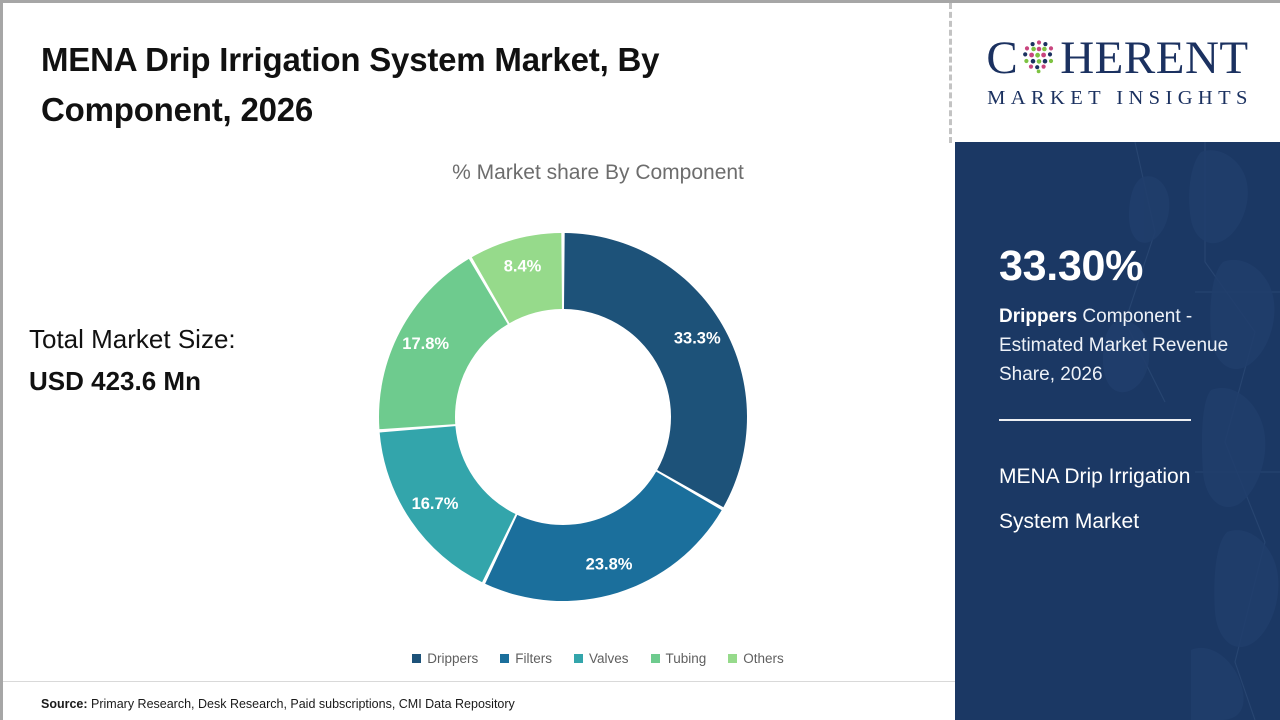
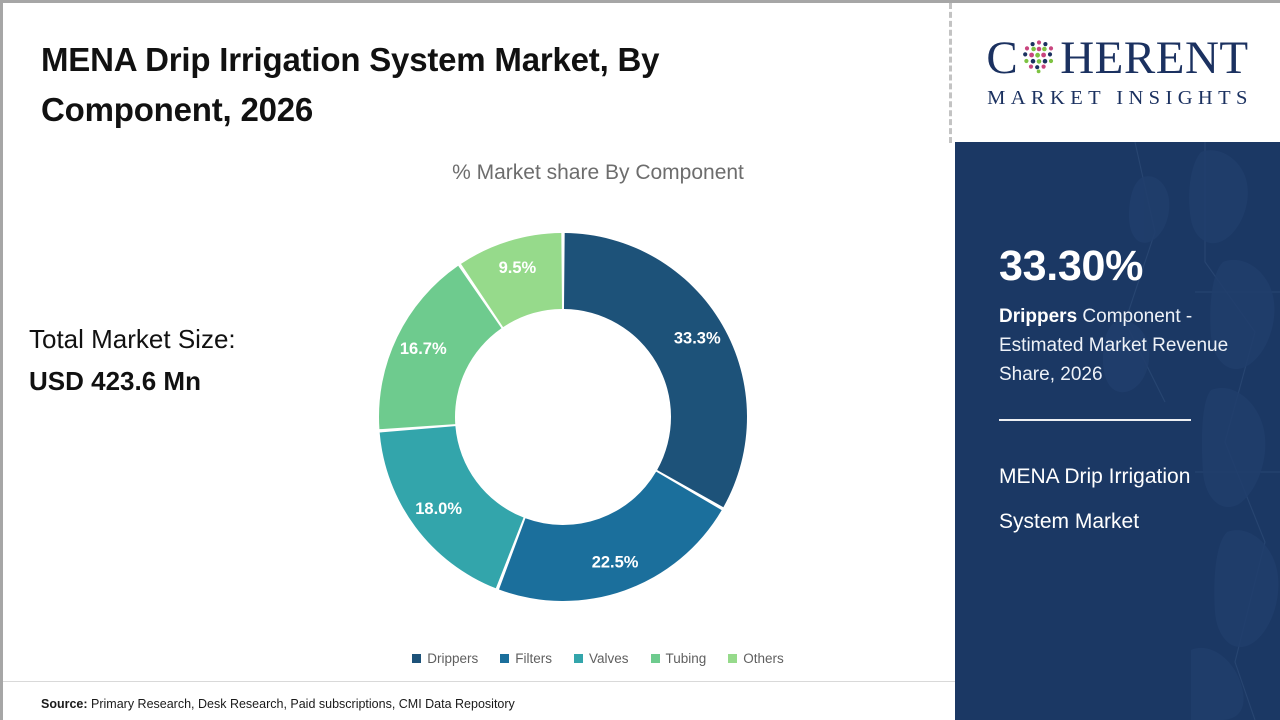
Filters: 23.8% -> 22.5%
Valves: 16.7% -> 18.0%
Tubing: 17.8% -> 16.7%
Others: 8.4% -> 9.5%
